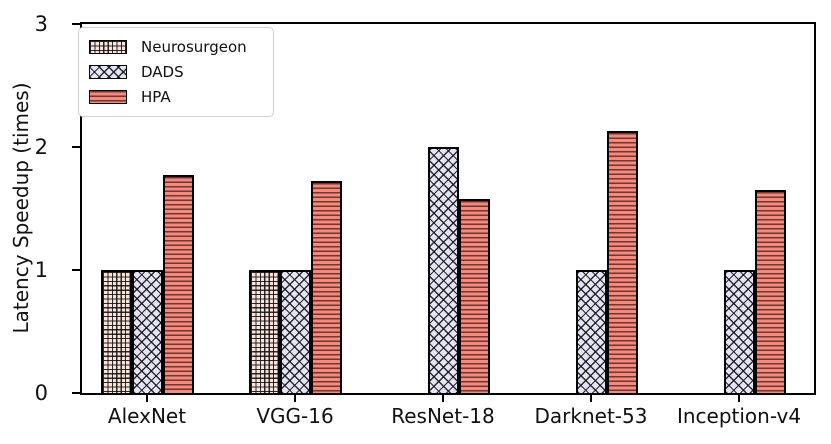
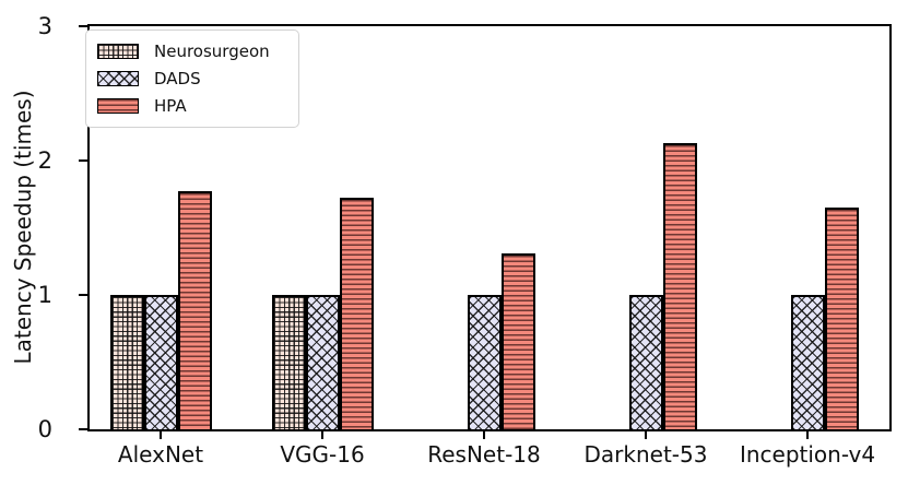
DADS/ResNet-18: 2 -> 1
HPA/ResNet-18: 1.58 -> 1.31
